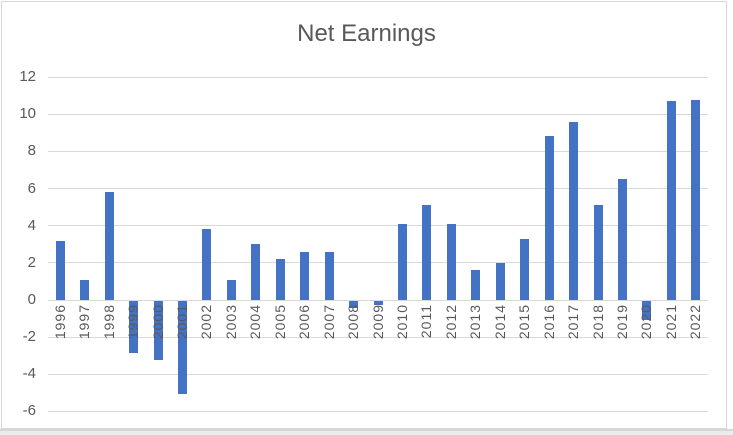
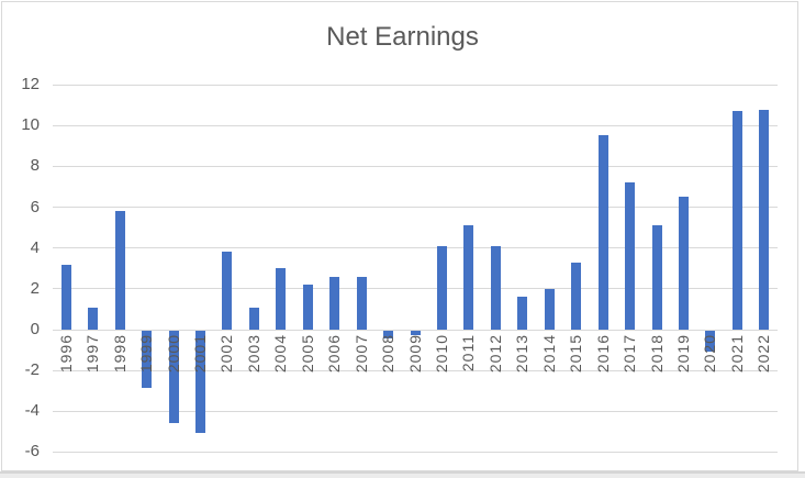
2000: -3.2 -> -4.5
2016: 8.8 -> 9.5
2017: 9.6 -> 7.2
